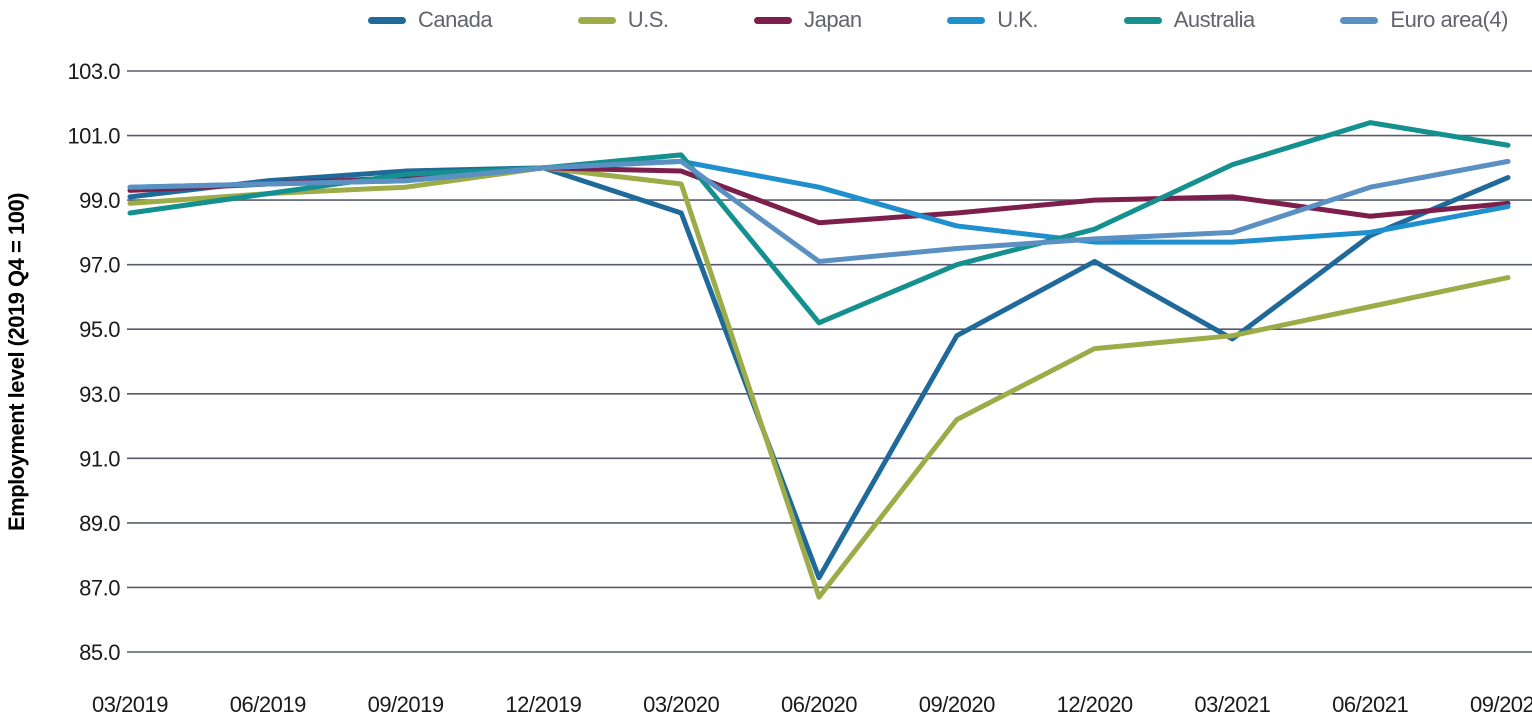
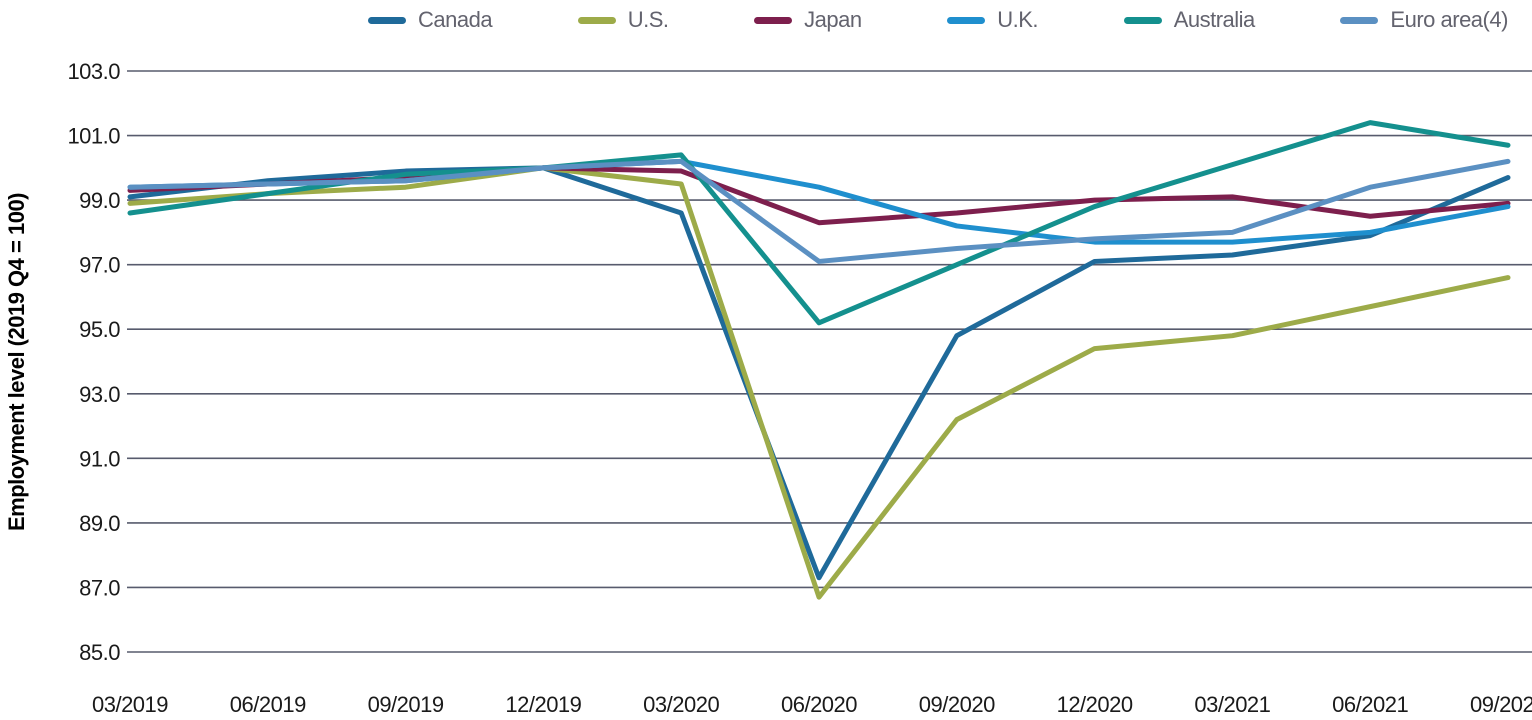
Australia/12/2020: 98.1 -> 98.8
Canada/03/2021: 94.7 -> 97.3
